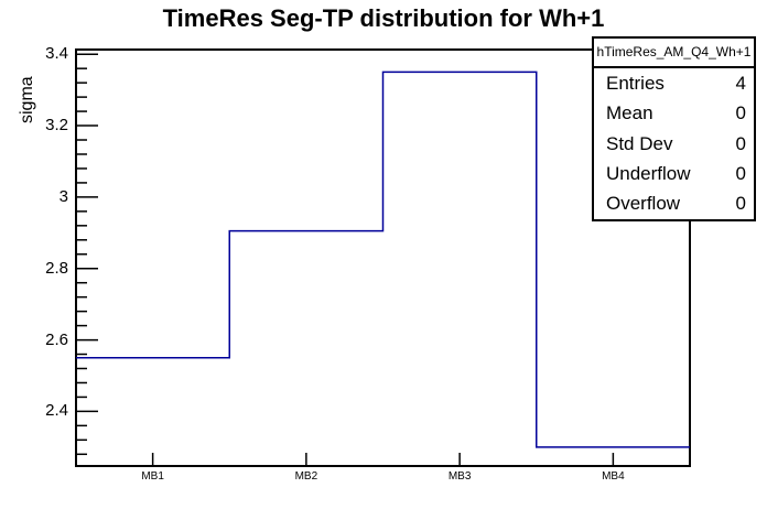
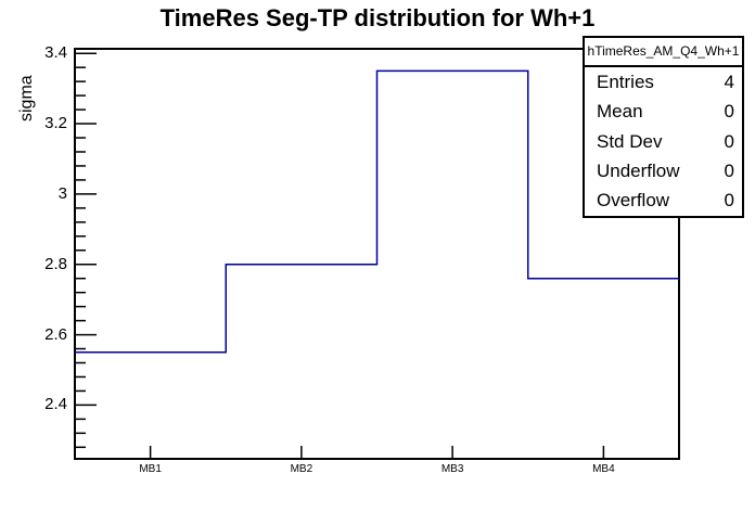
MB2: 2.90 -> 2.80
MB4: 2.30 -> 2.76
